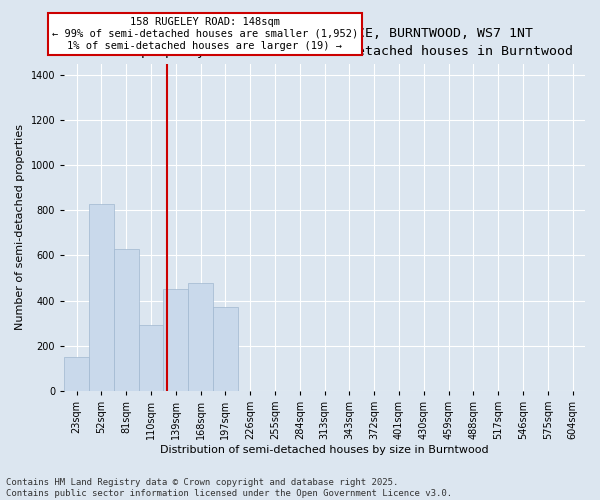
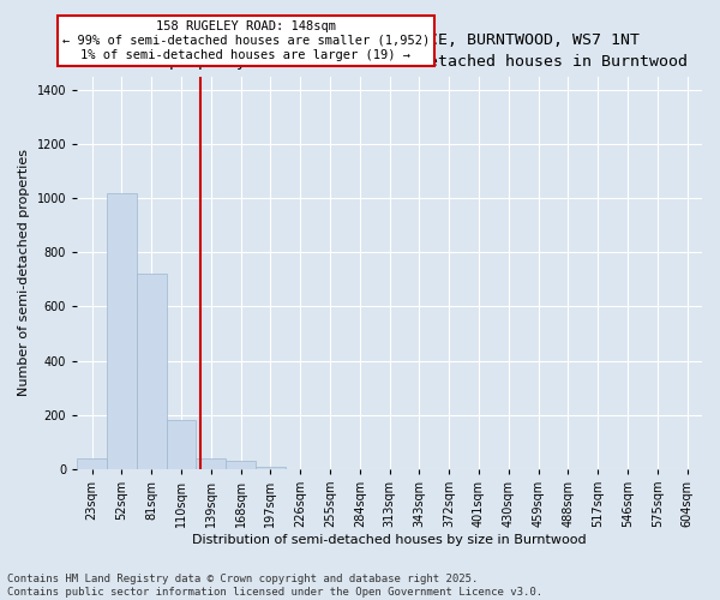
23sqm: 150 -> 40
52sqm: 830 -> 1020
81sqm: 630 -> 720
110sqm: 290 -> 180
139sqm: 450 -> 40
168sqm: 480 -> 30
197sqm: 370 -> 10
